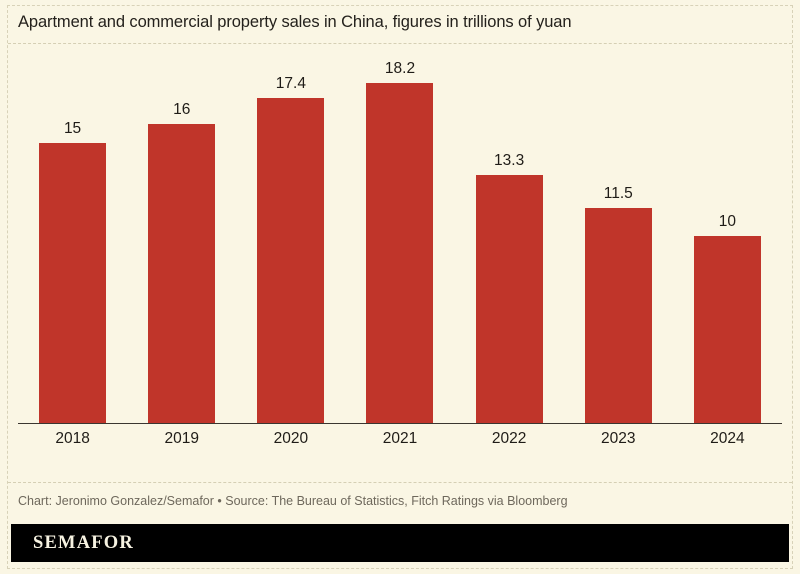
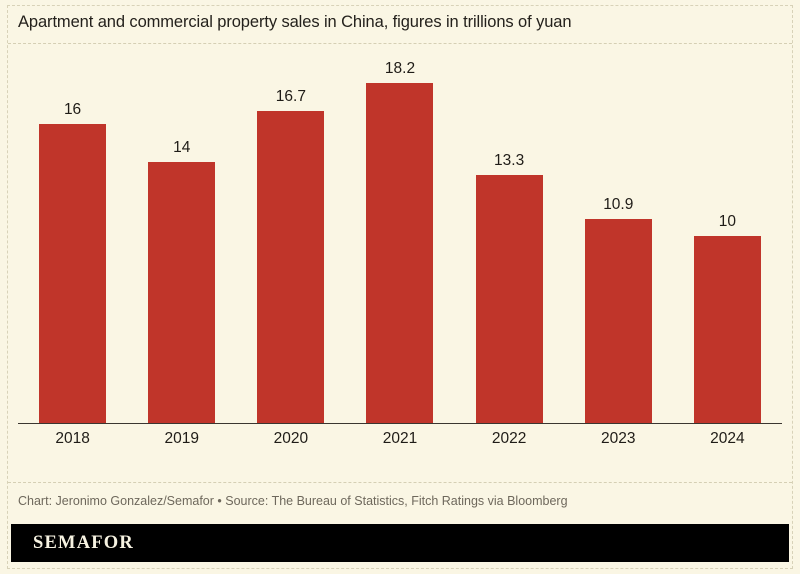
2018: 15 -> 16
2019: 16 -> 14
2020: 17.4 -> 16.7
2023: 11.5 -> 10.9
